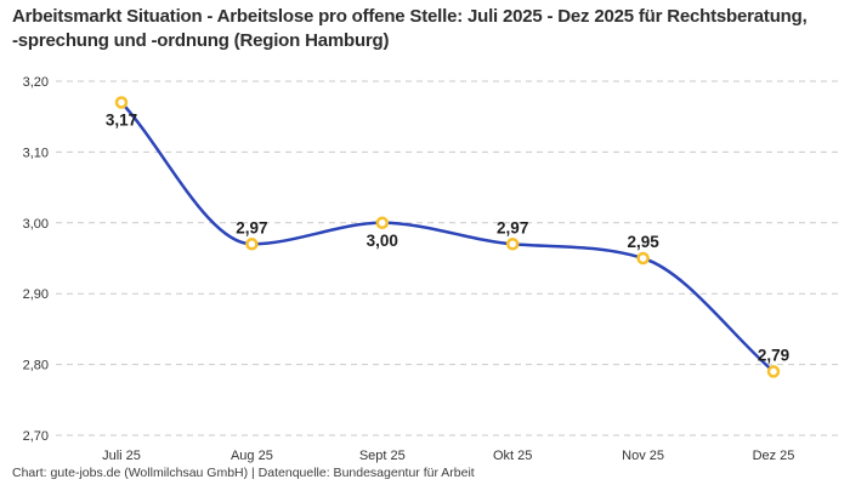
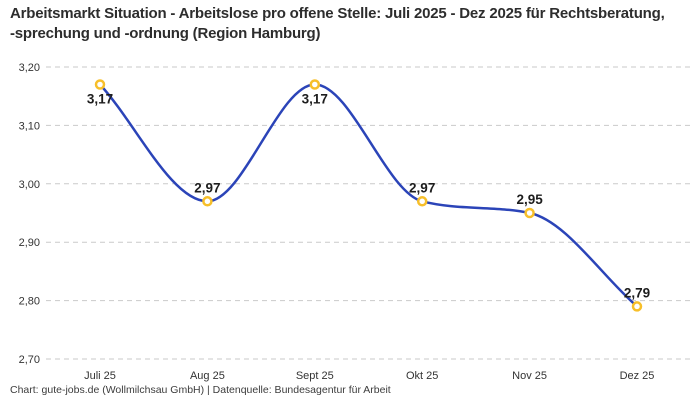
Sept 25: 3,00 -> 3,17
